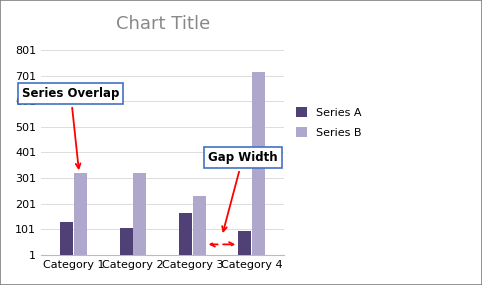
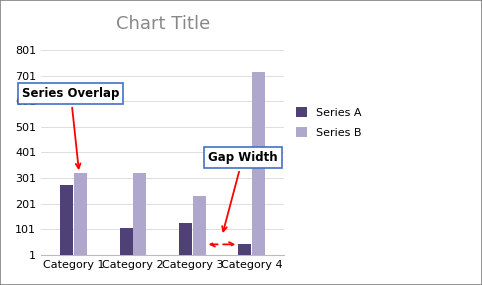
Series A/Category 1: 130 -> 275
Series A/Category 3: 165 -> 125
Series A/Category 4: 95 -> 45
